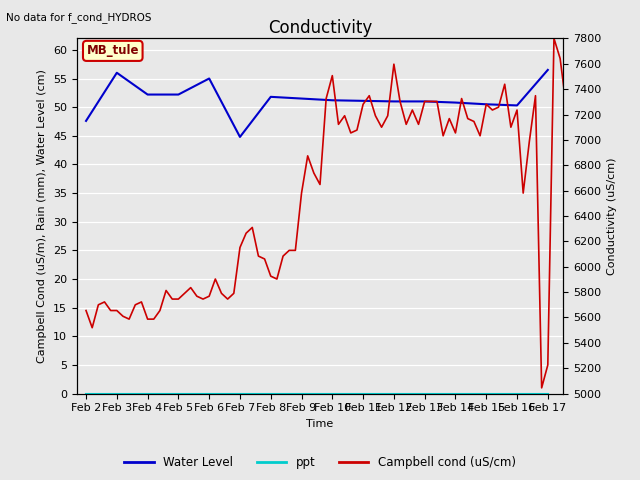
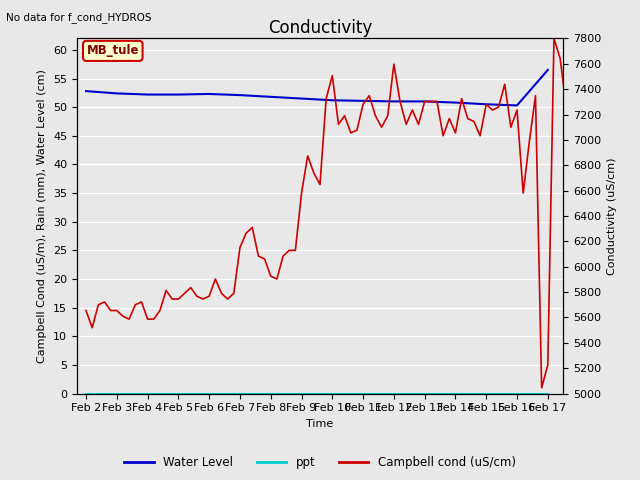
Water Level/Feb 2: 47.6 -> 52.8
Water Level/Feb 3: 56.0 -> 52.4
Water Level/Feb 6: 55.0 -> 52.3
Water Level/Feb 7: 44.8 -> 52.1
